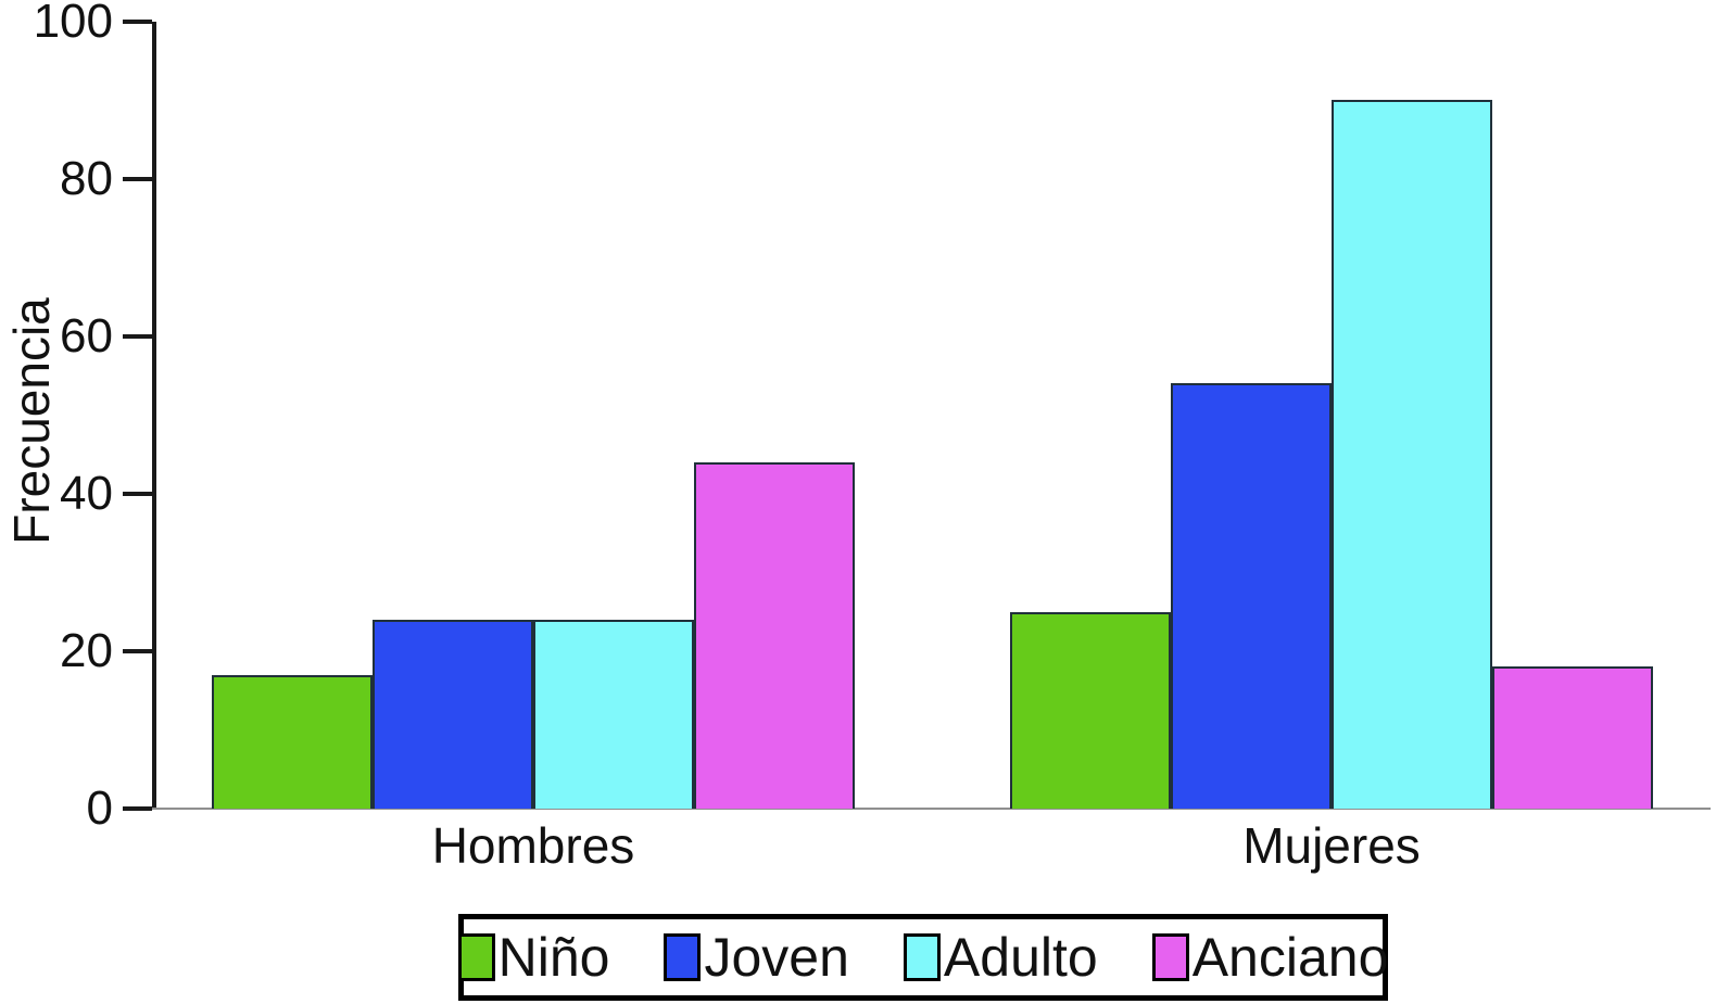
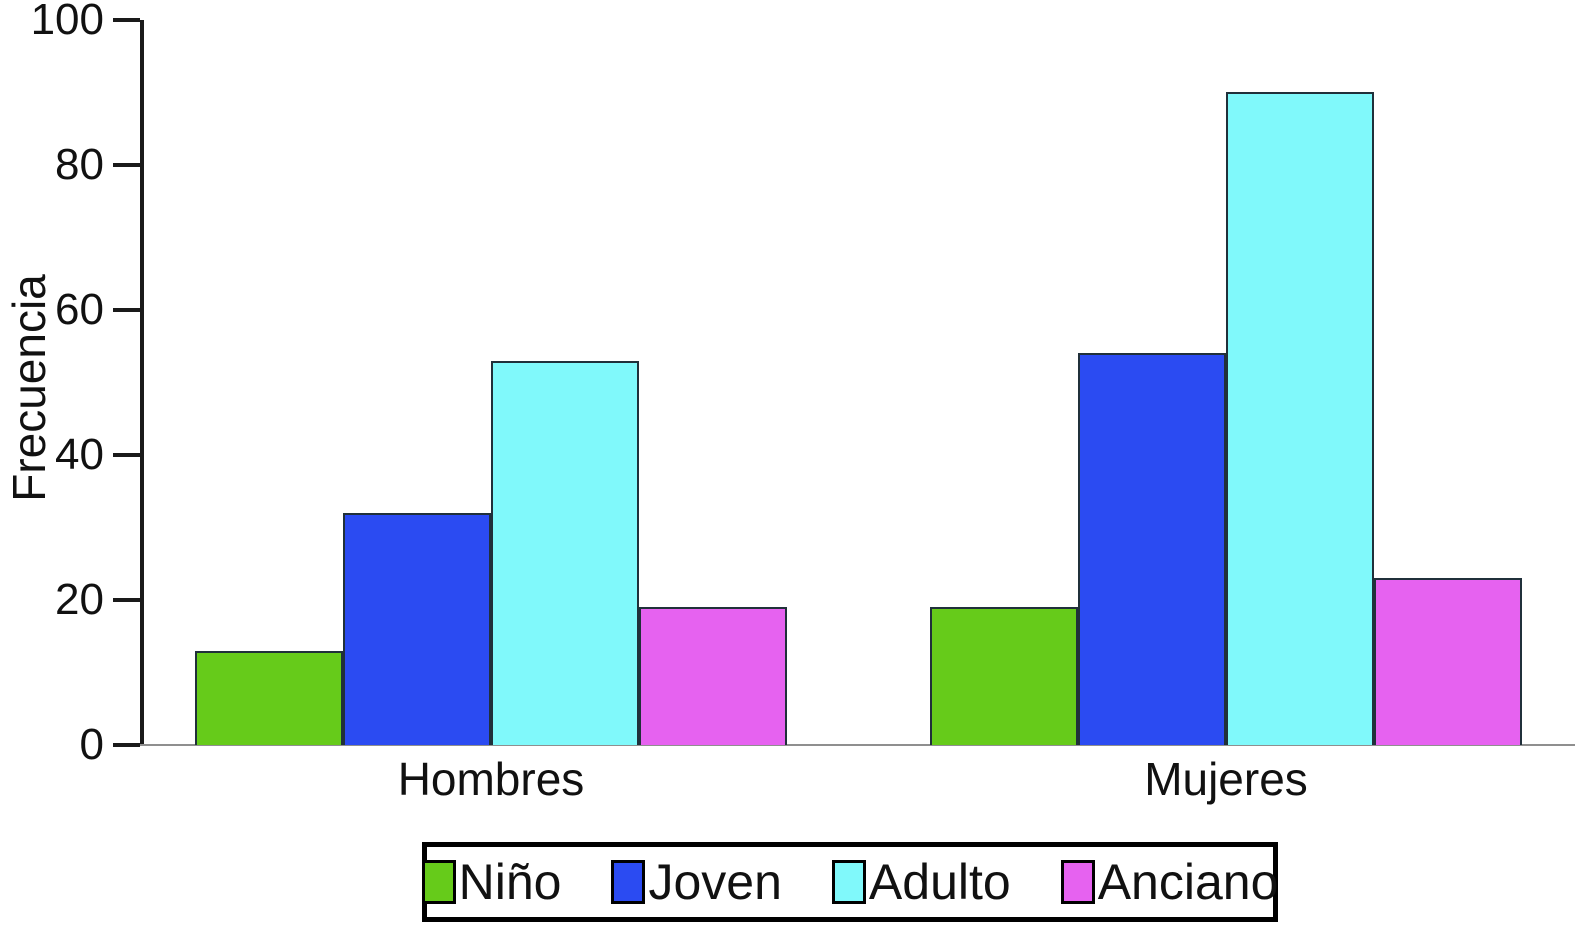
Niño/Hombres: 17 -> 13
Joven/Hombres: 24 -> 32
Adulto/Hombres: 24 -> 53
Anciano/Hombres: 44 -> 19
Niño/Mujeres: 25 -> 19
Anciano/Mujeres: 18 -> 23
